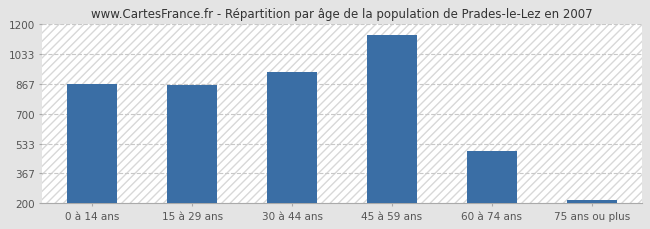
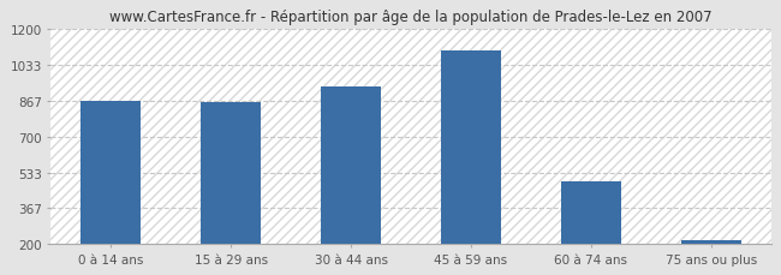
45 à 59 ans: 1140 -> 1100
